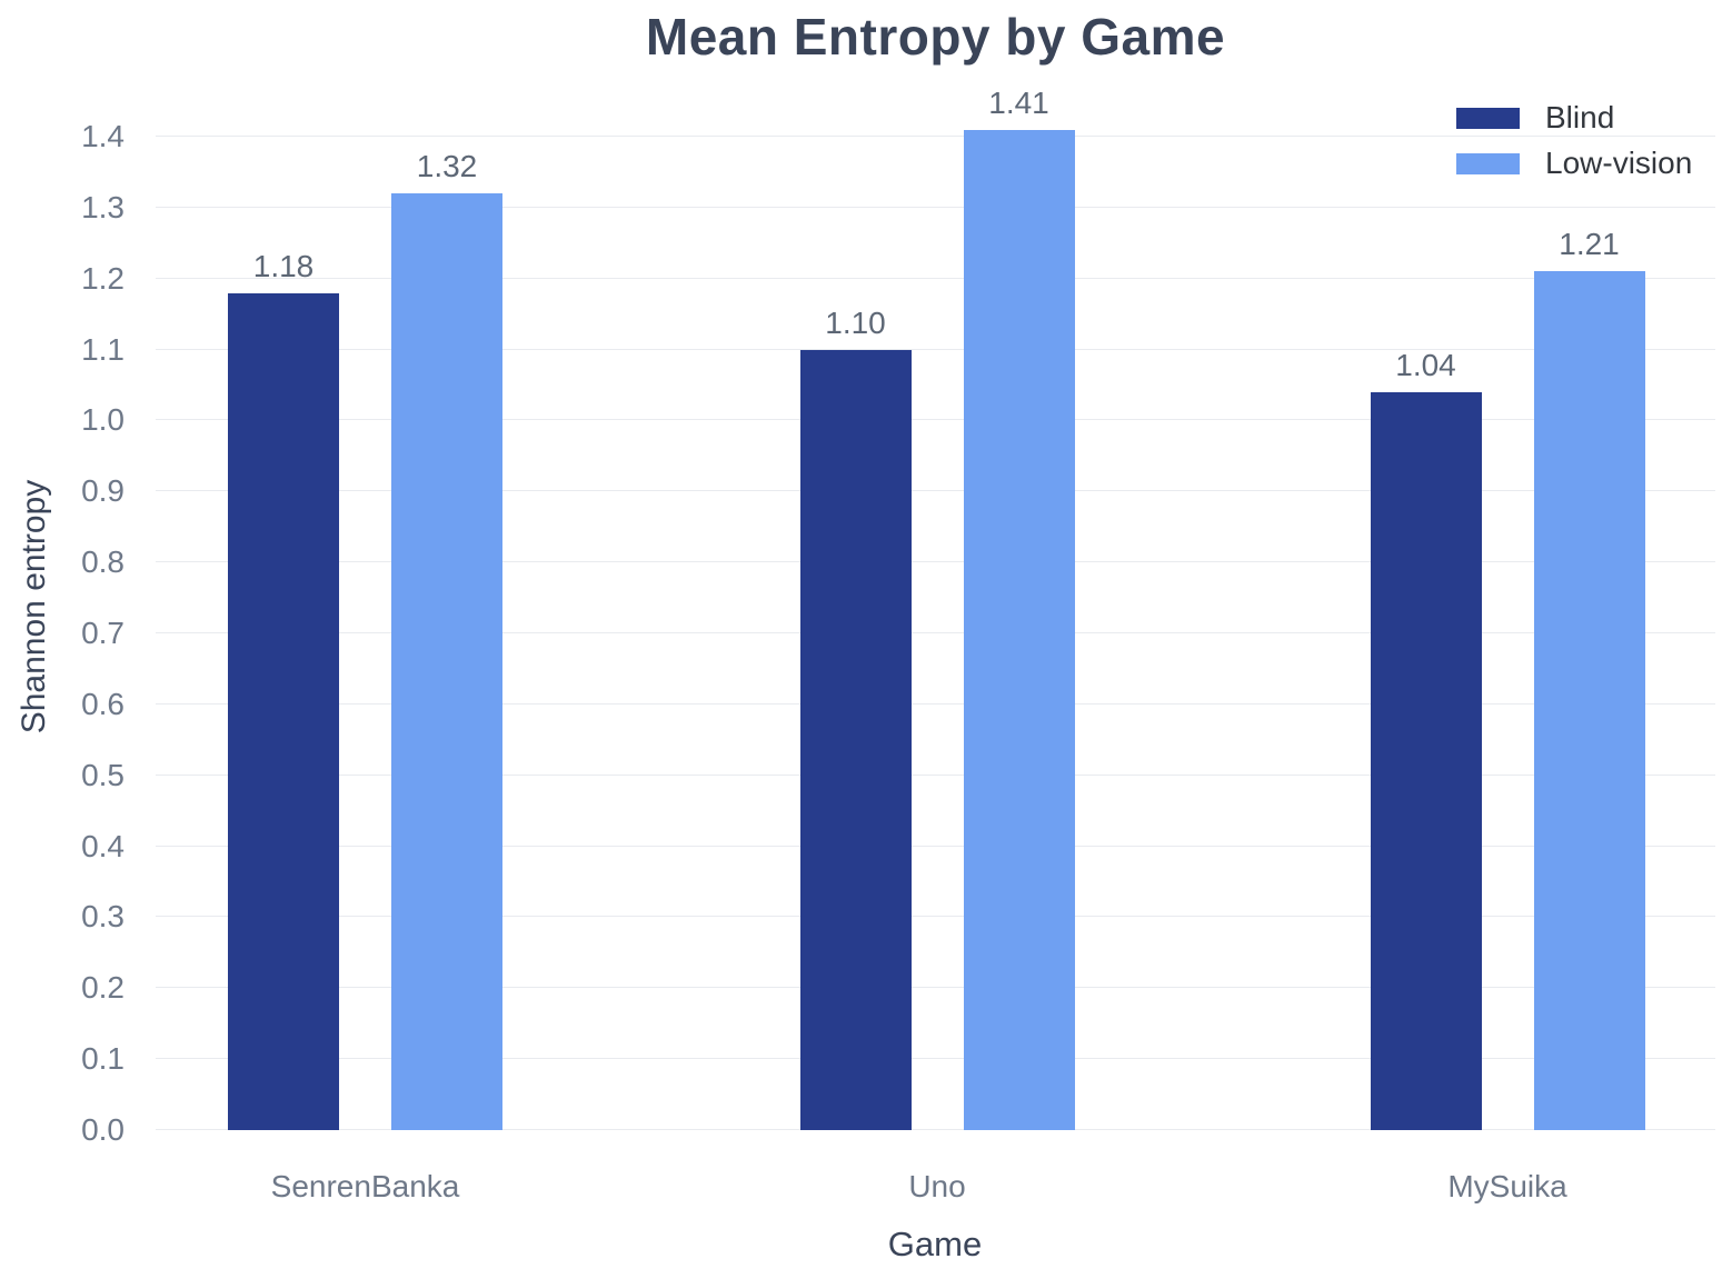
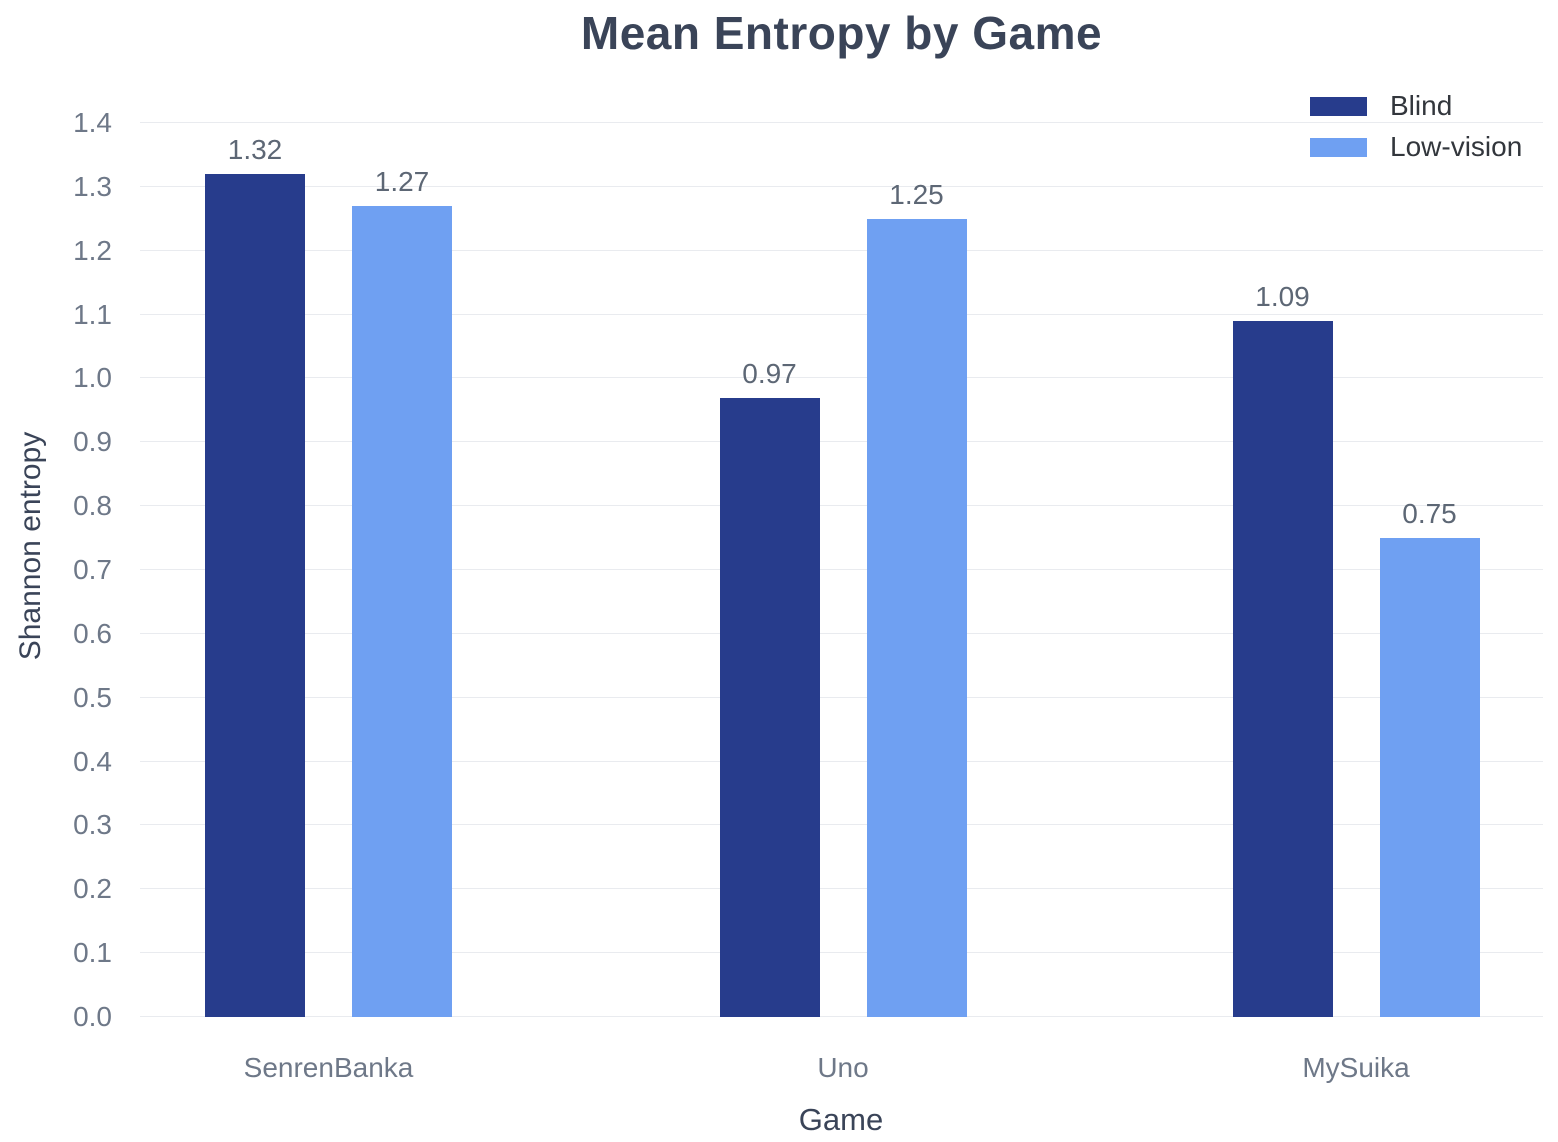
Blind/SenrenBanka: 1.18 -> 1.32
Low-vision/SenrenBanka: 1.32 -> 1.27
Blind/Uno: 1.10 -> 0.97
Low-vision/Uno: 1.41 -> 1.25
Blind/MySuika: 1.04 -> 1.09
Low-vision/MySuika: 1.21 -> 0.75
